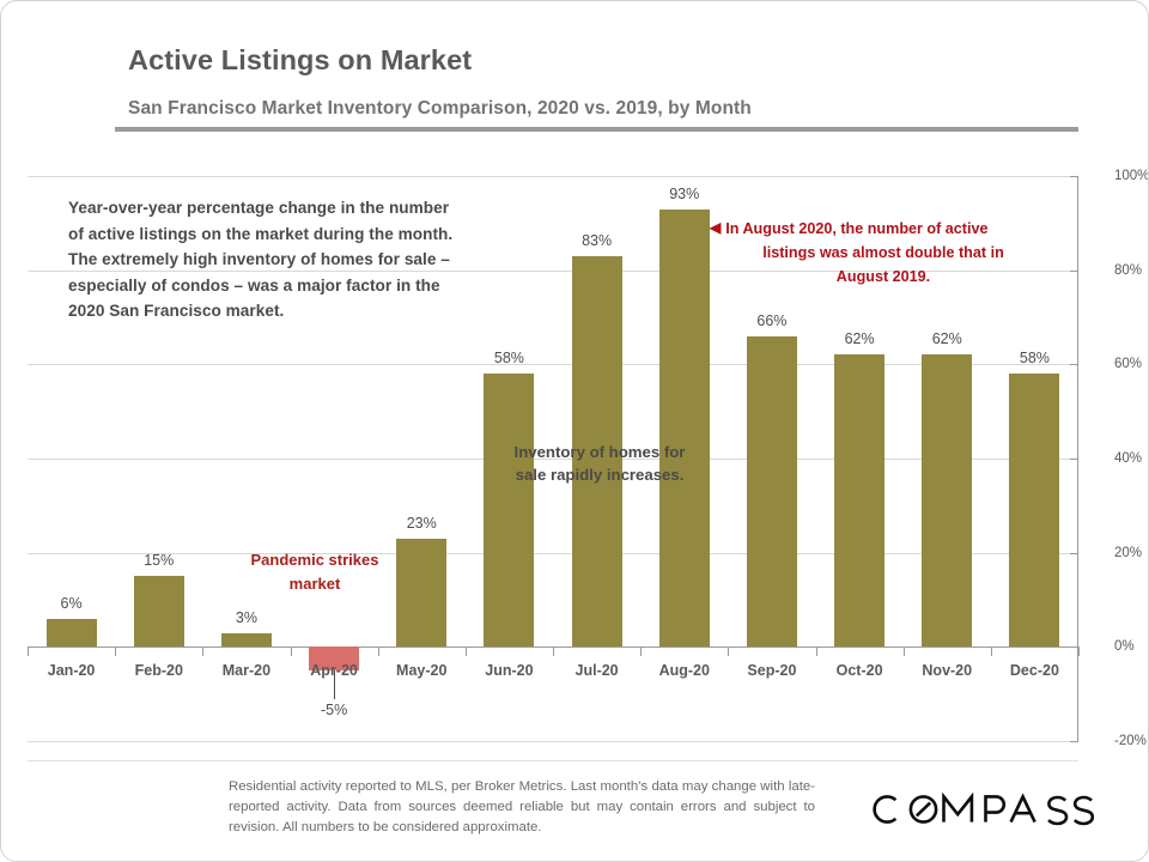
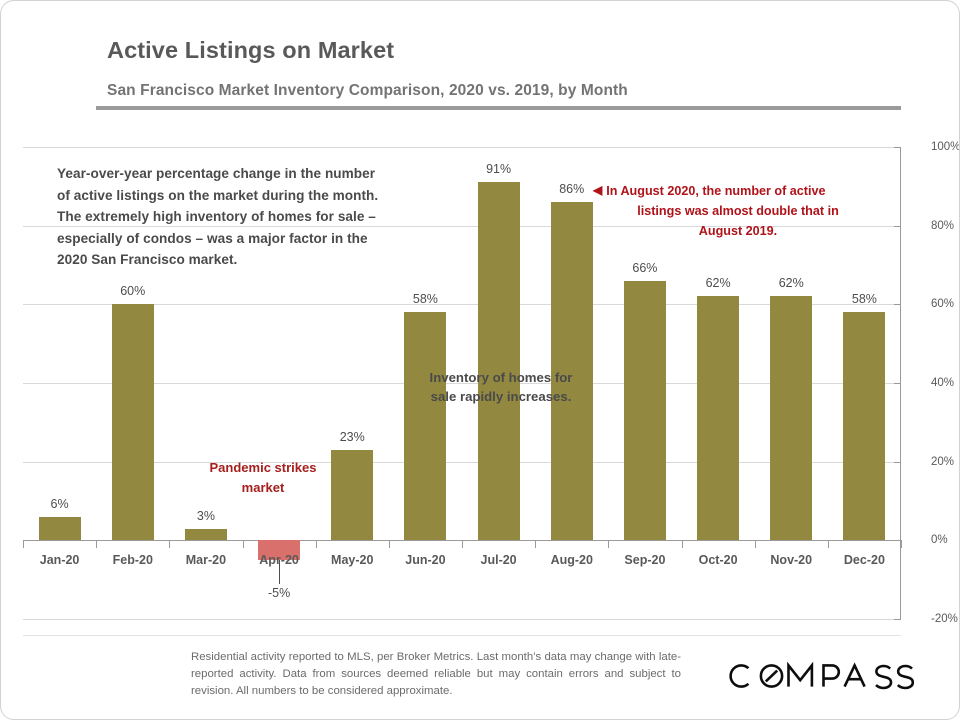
Feb-20: 15% -> 60%
Jul-20: 83% -> 91%
Aug-20: 93% -> 86%
